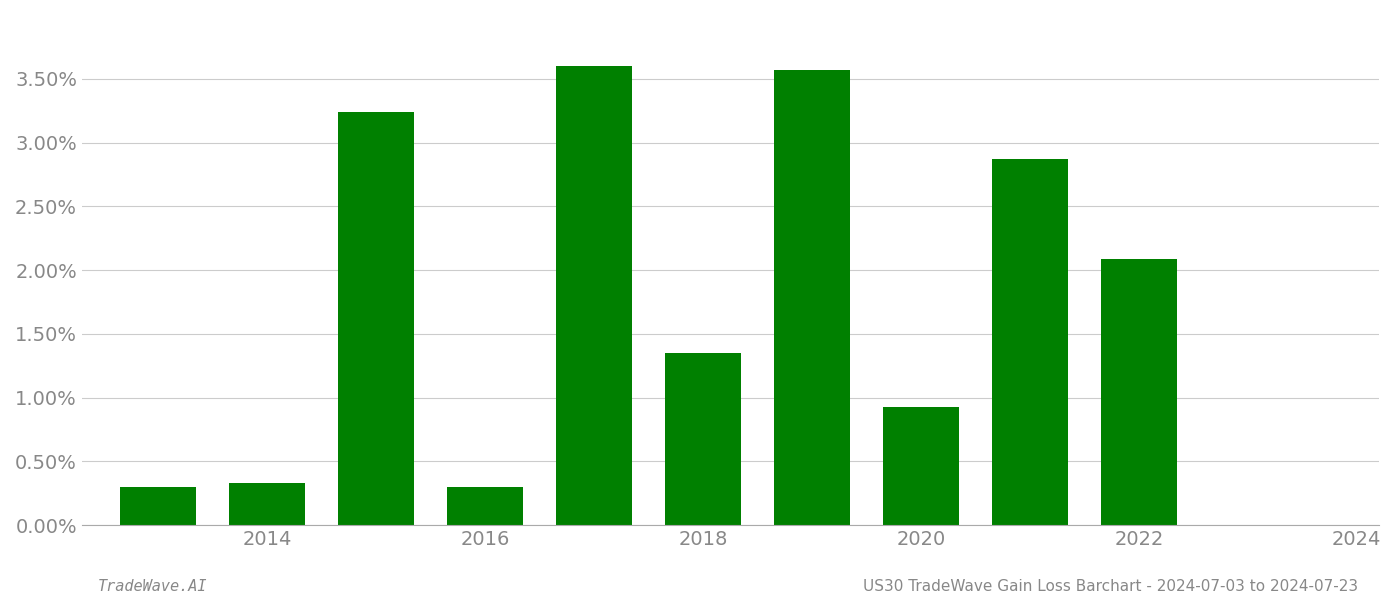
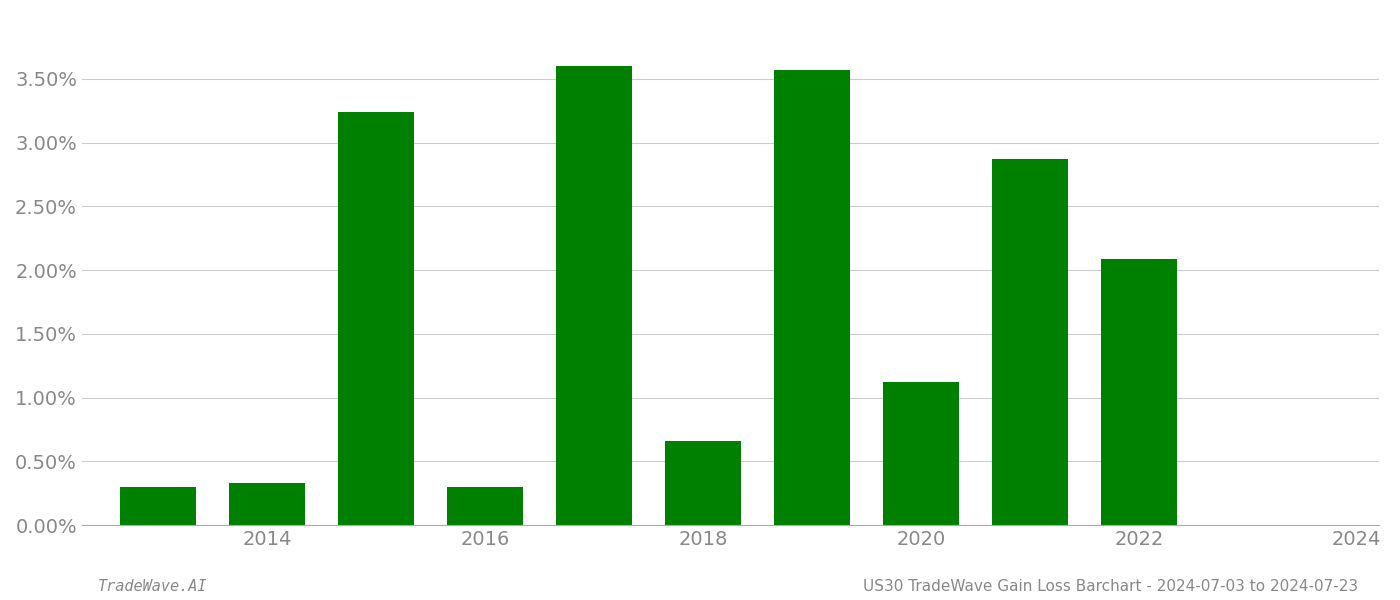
2018: 1.35% -> 0.66%
2020: 0.93% -> 1.12%
